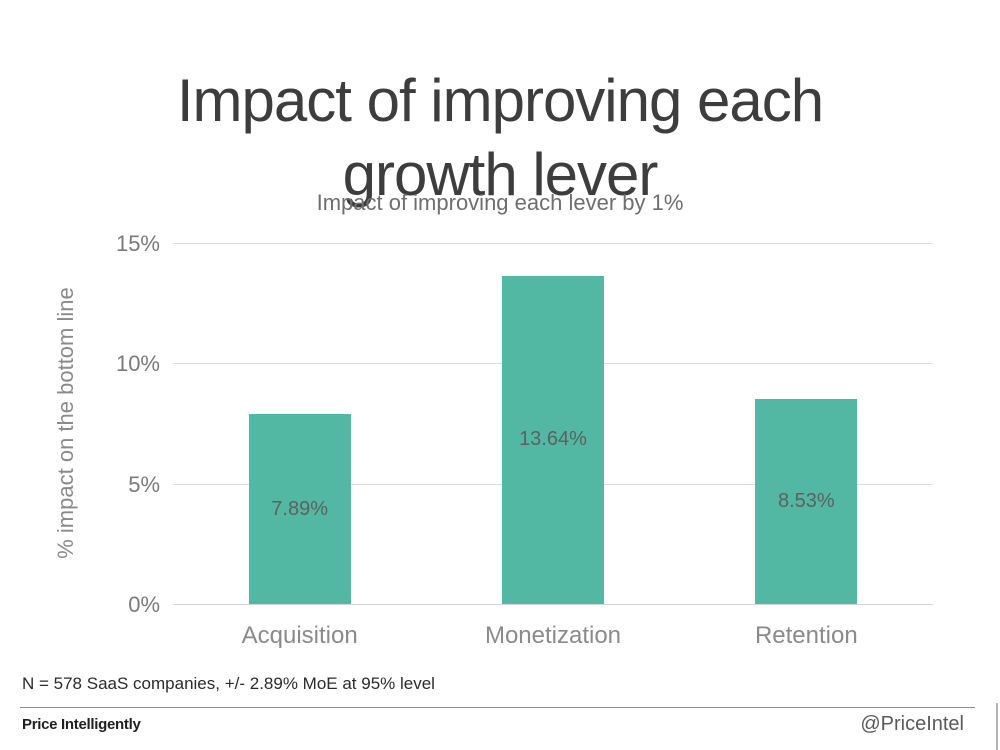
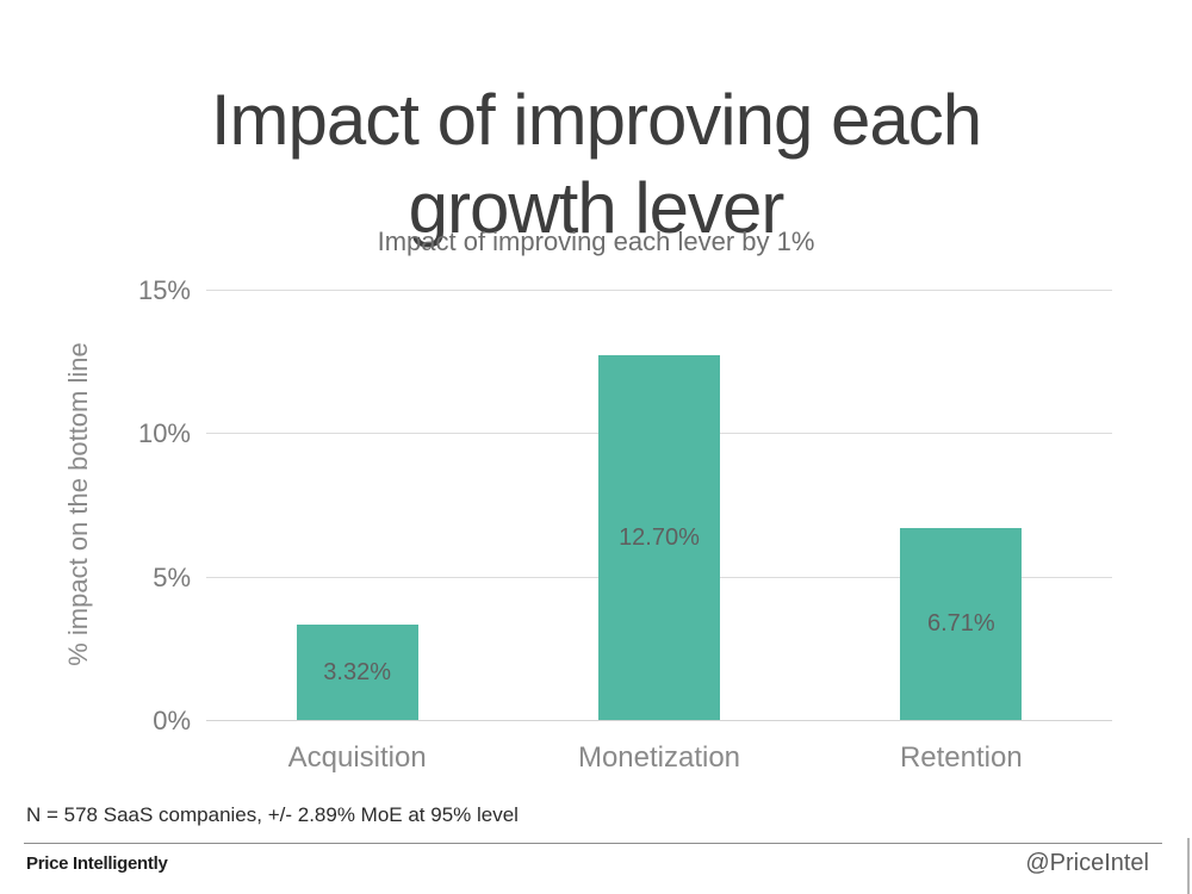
Acquisition: 7.89% -> 3.32%
Monetization: 13.64% -> 12.70%
Retention: 8.53% -> 6.71%
